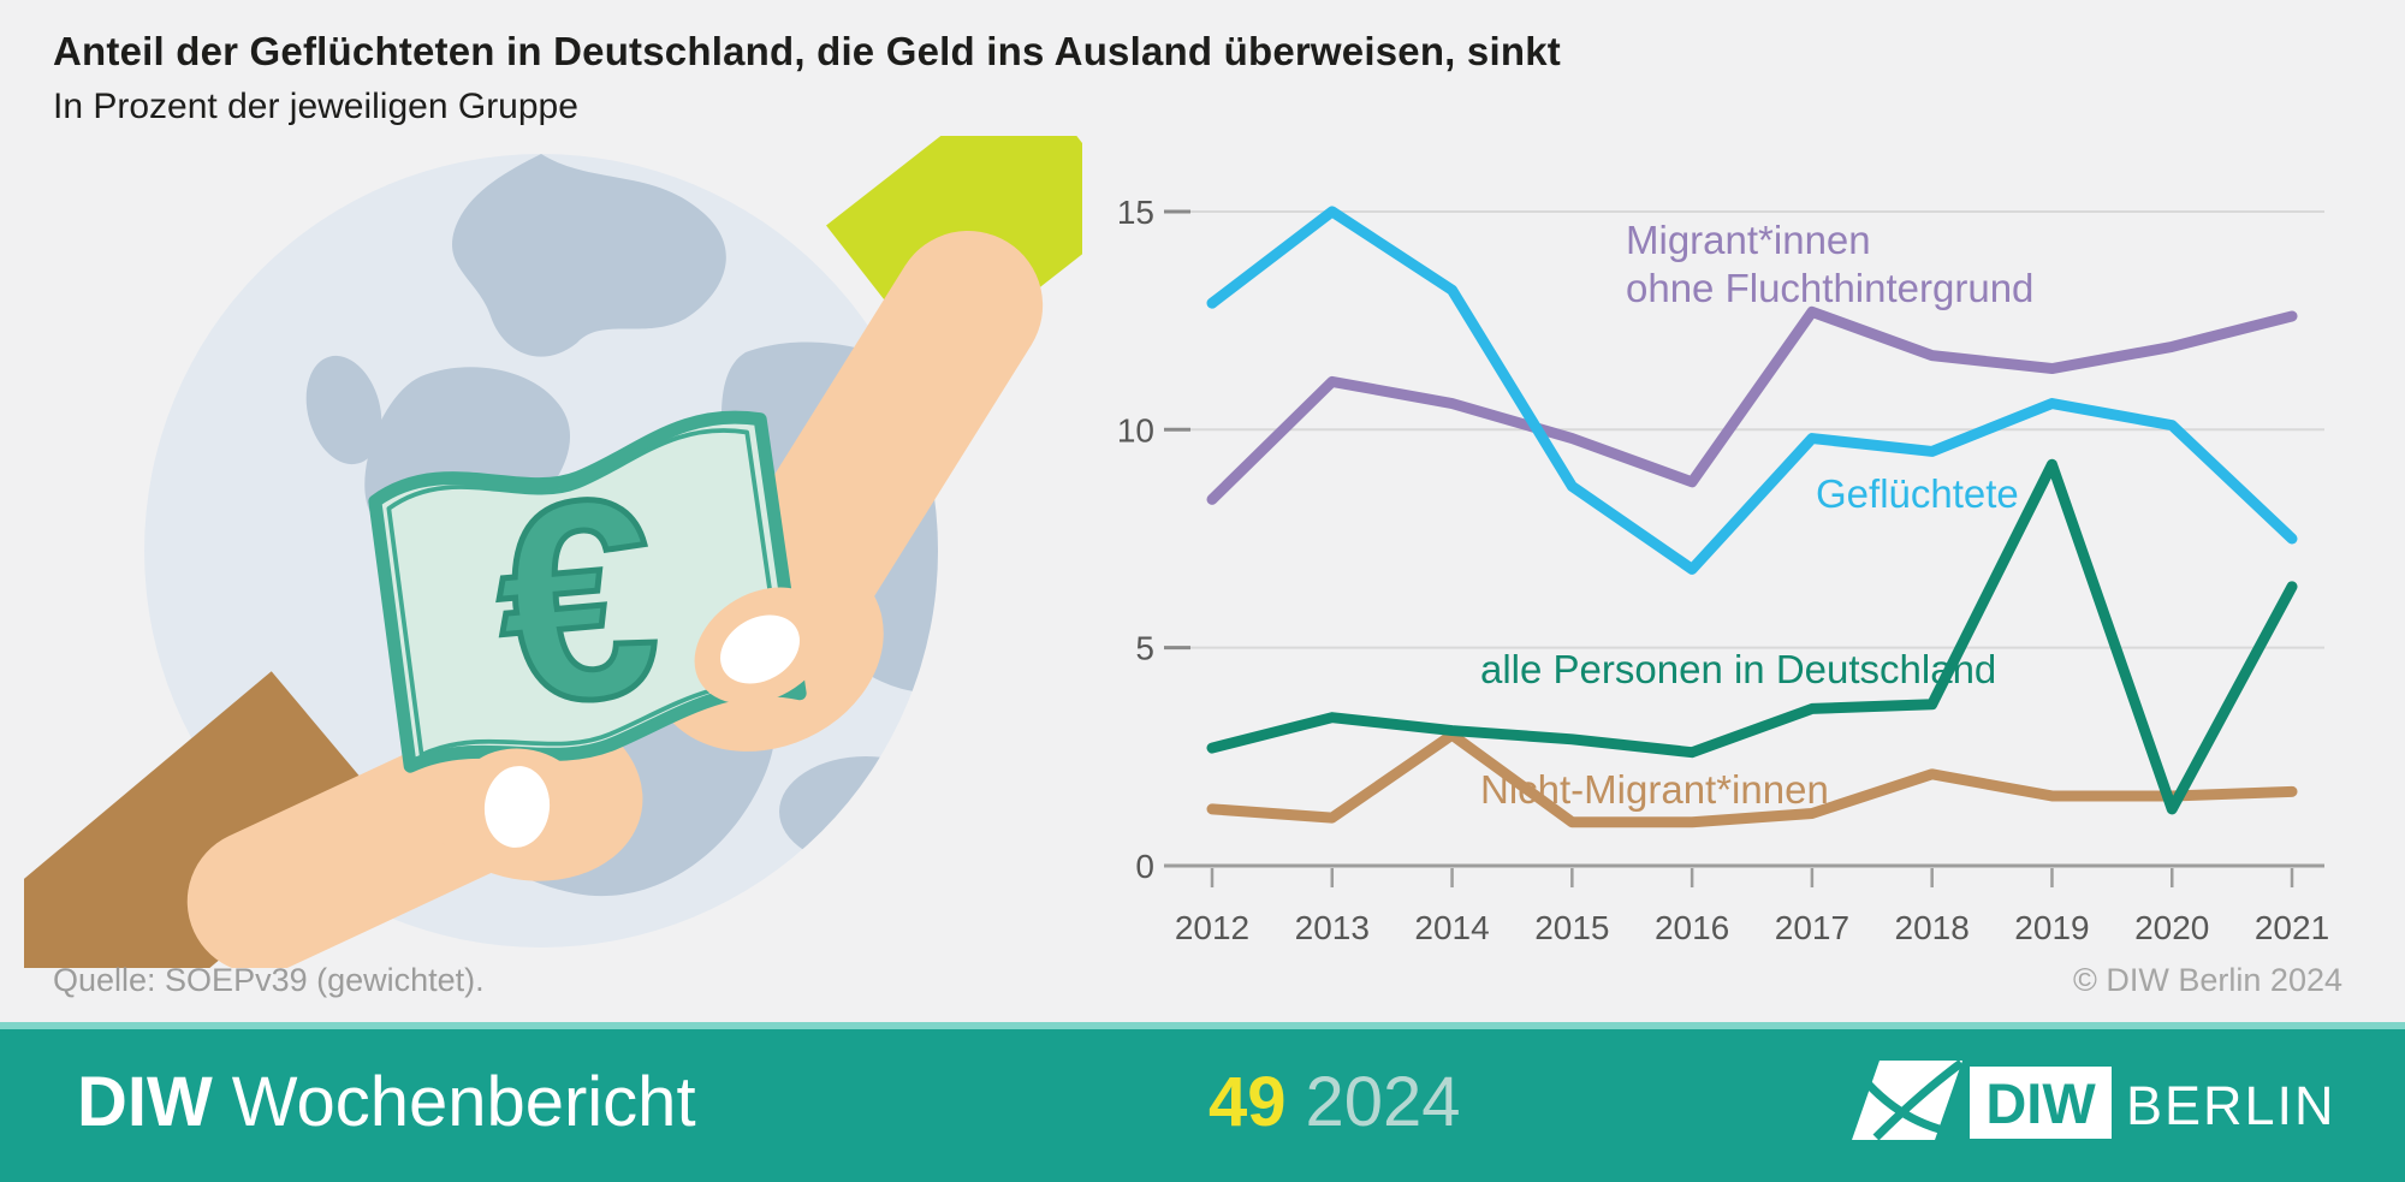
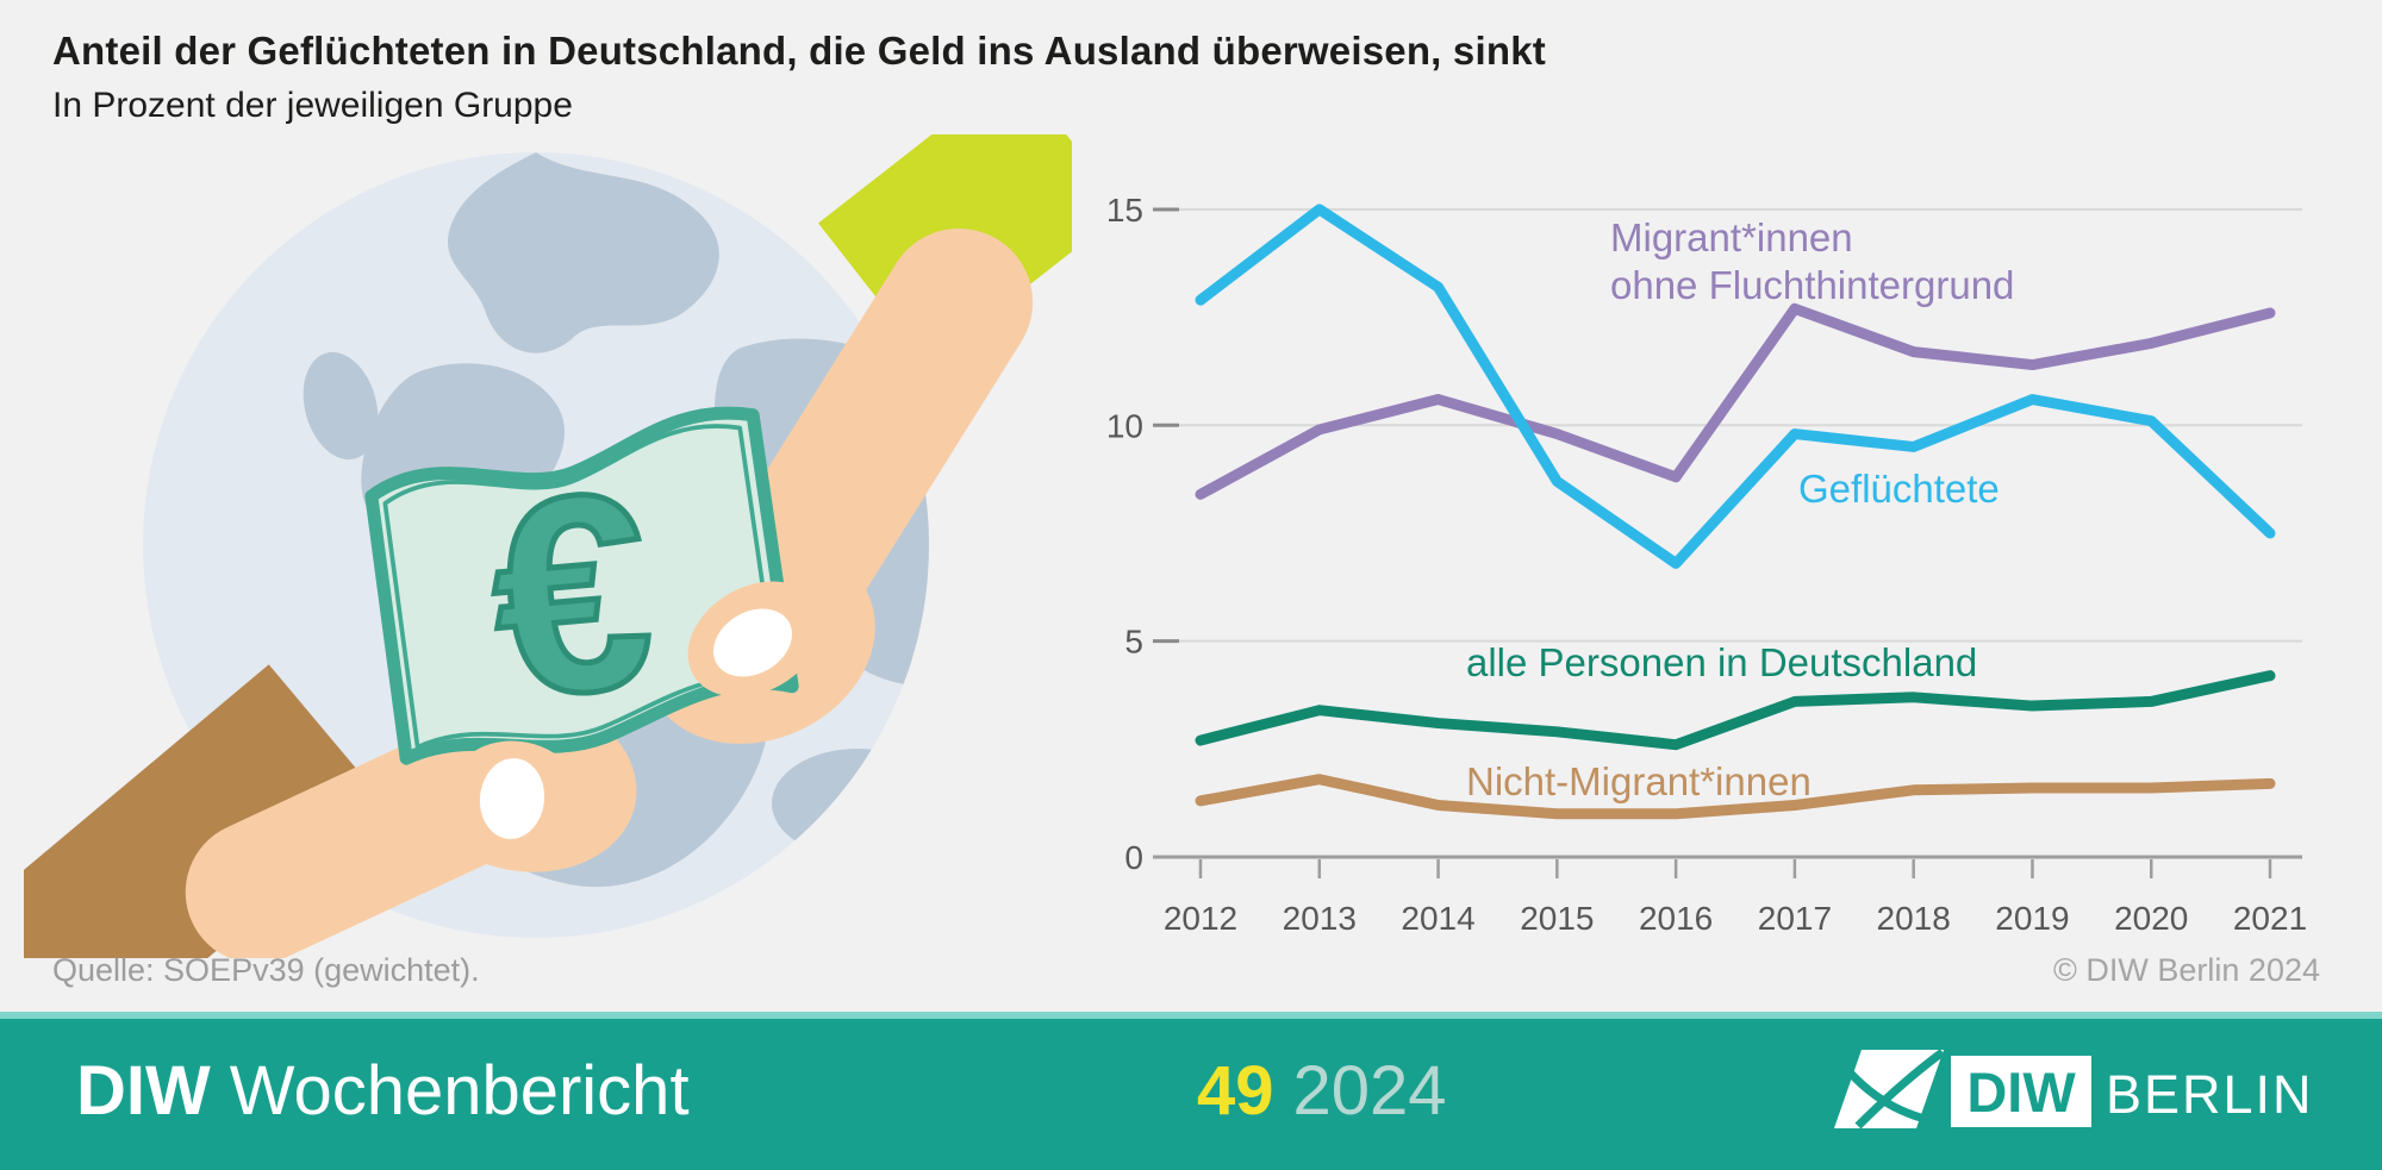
Nicht-Migrant*innen/2013: 1.1 -> 1.8
Migrant*innen ohne Fluchthintergrund/2013: 11.1 -> 9.9
Nicht-Migrant*innen/2014: 3.0 -> 1.2
Nicht-Migrant*innen/2018: 2.1 -> 1.6
alle Personen in Deutschland/2019: 9.2 -> 3.5
alle Personen in Deutschland/2020: 1.3 -> 3.6
alle Personen in Deutschland/2021: 6.4 -> 4.2
